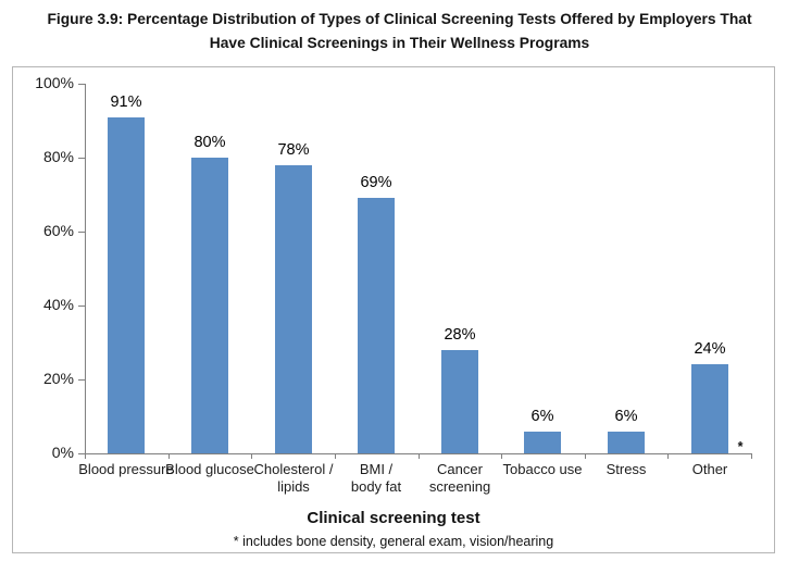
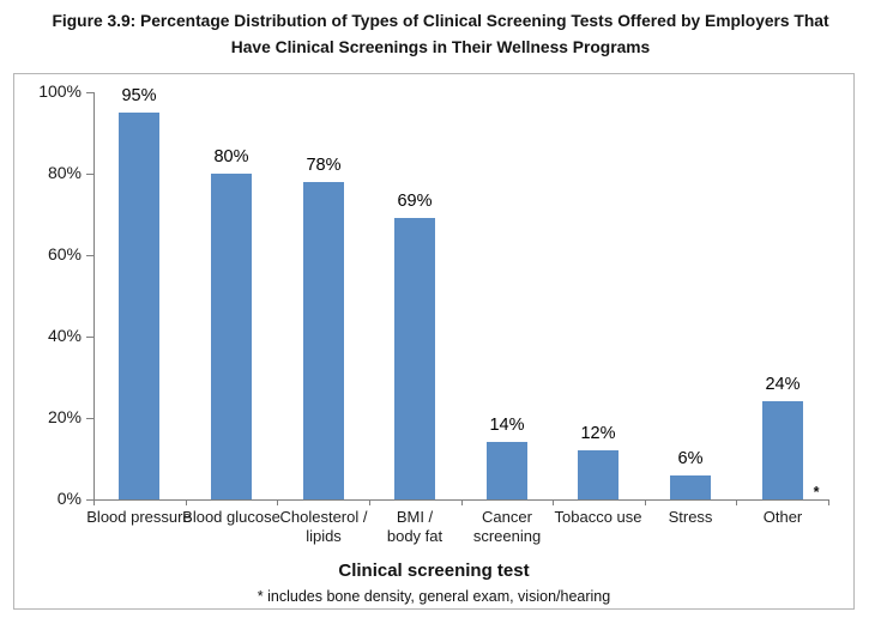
Blood pressure: 91% -> 95%
Cancer screening: 28% -> 14%
Tobacco use: 6% -> 12%
